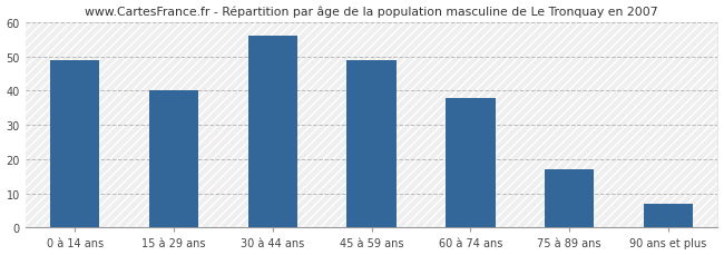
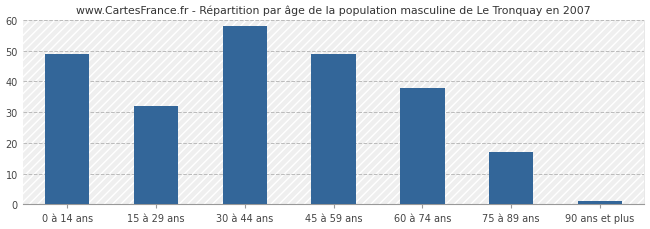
15 à 29 ans: 40 -> 32
30 à 44 ans: 56 -> 58
90 ans et plus: 7 -> 1
